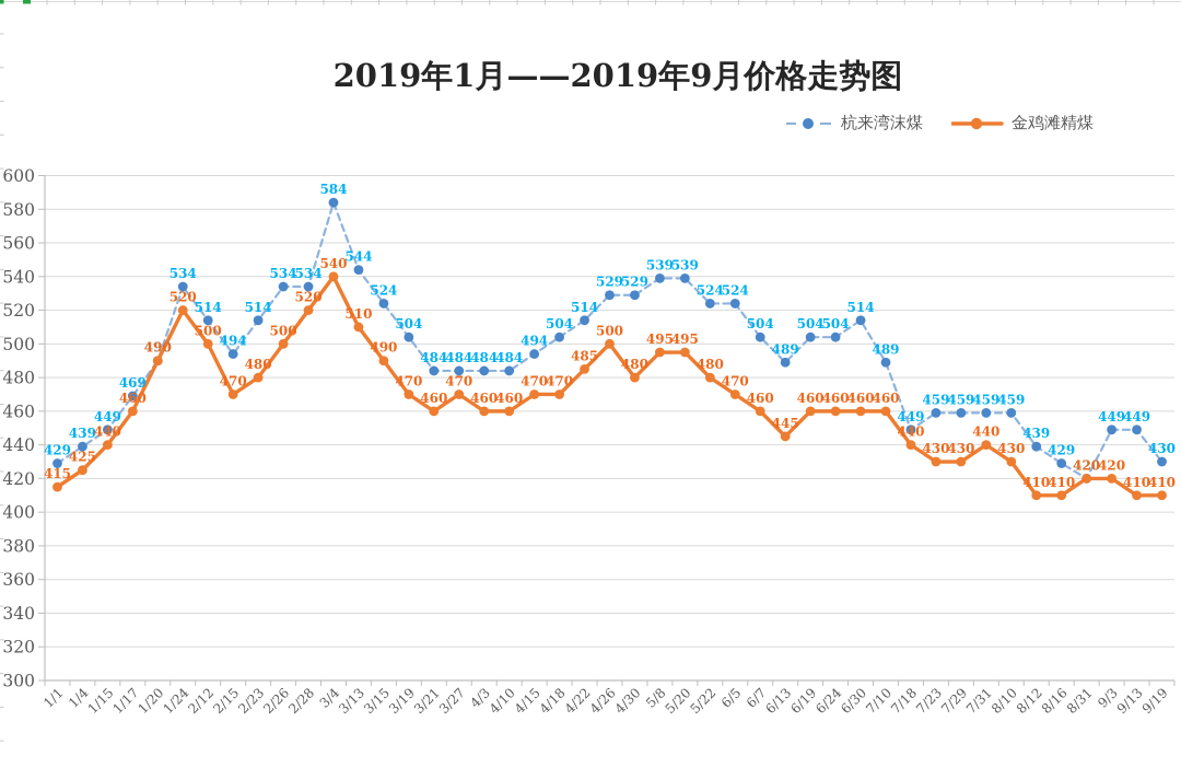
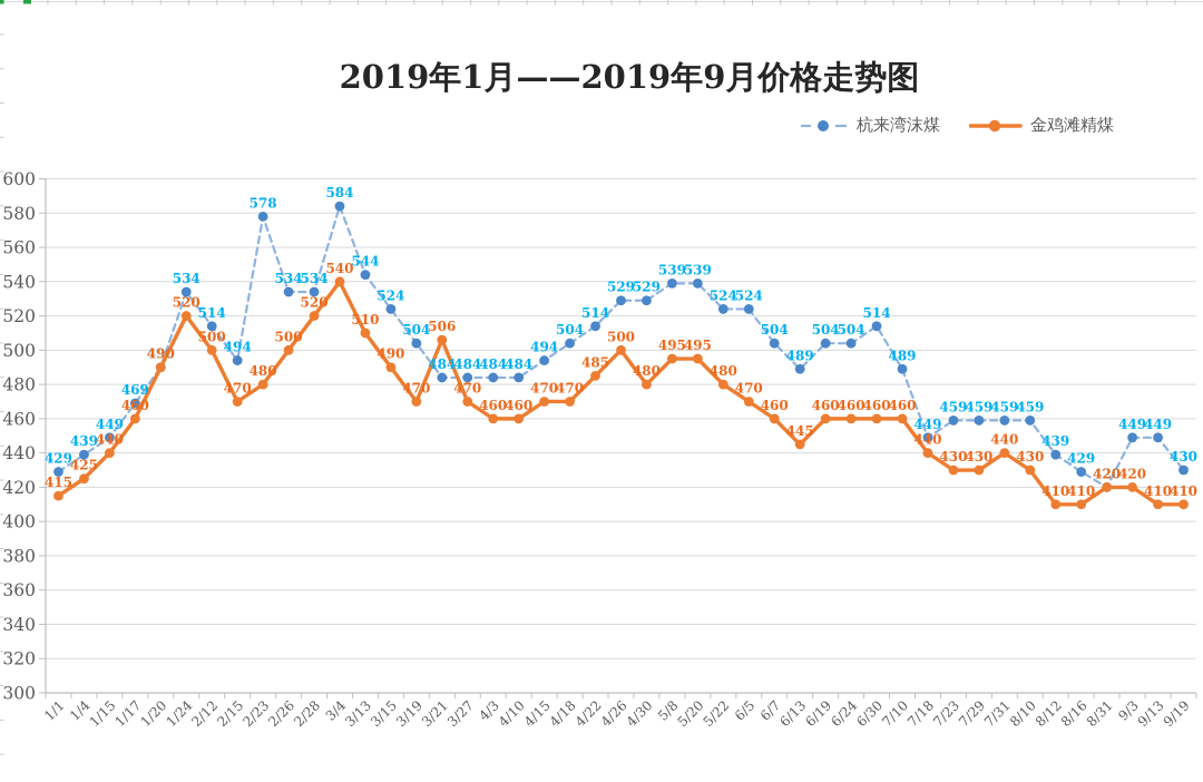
杭来湾沫煤/2/23: 514 -> 578
金鸡滩精煤/3/21: 460 -> 506
